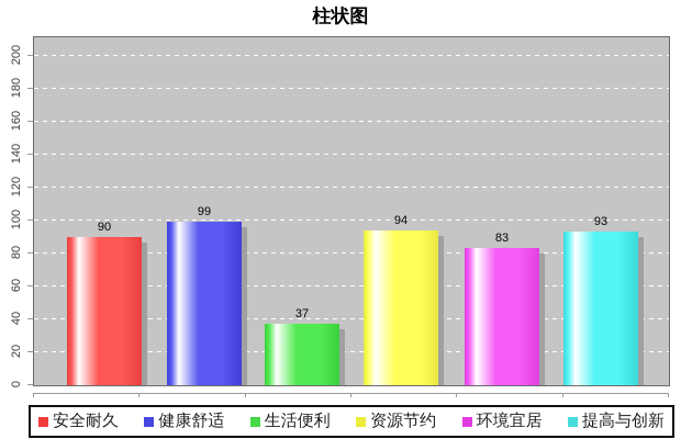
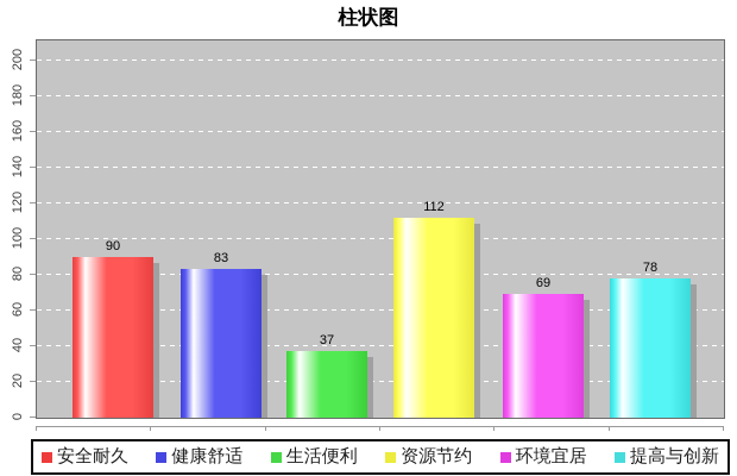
健康舒适: 99 -> 83
资源节约: 94 -> 112
环境宜居: 83 -> 69
提高与创新: 93 -> 78
